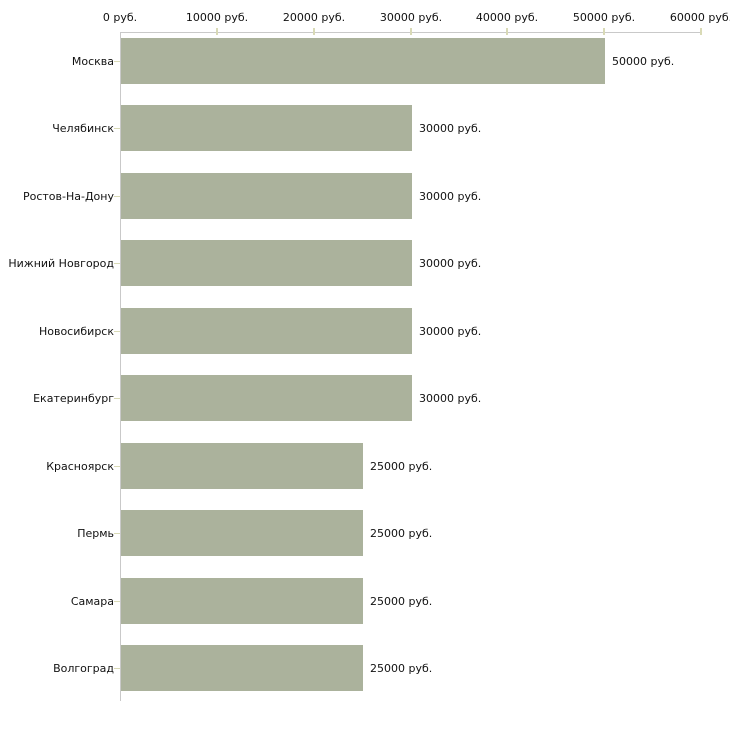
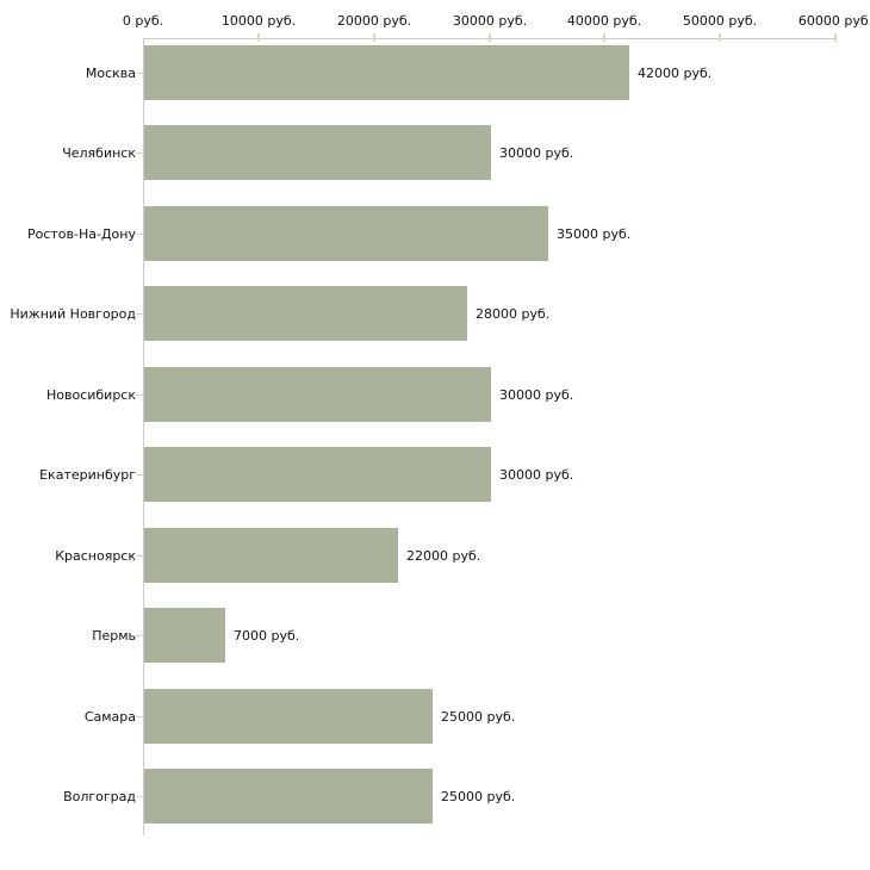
Москва: 50000 -> 42000
Ростов-На-Дону: 30000 -> 35000
Нижний Новгород: 30000 -> 28000
Красноярск: 25000 -> 22000
Пермь: 25000 -> 7000
